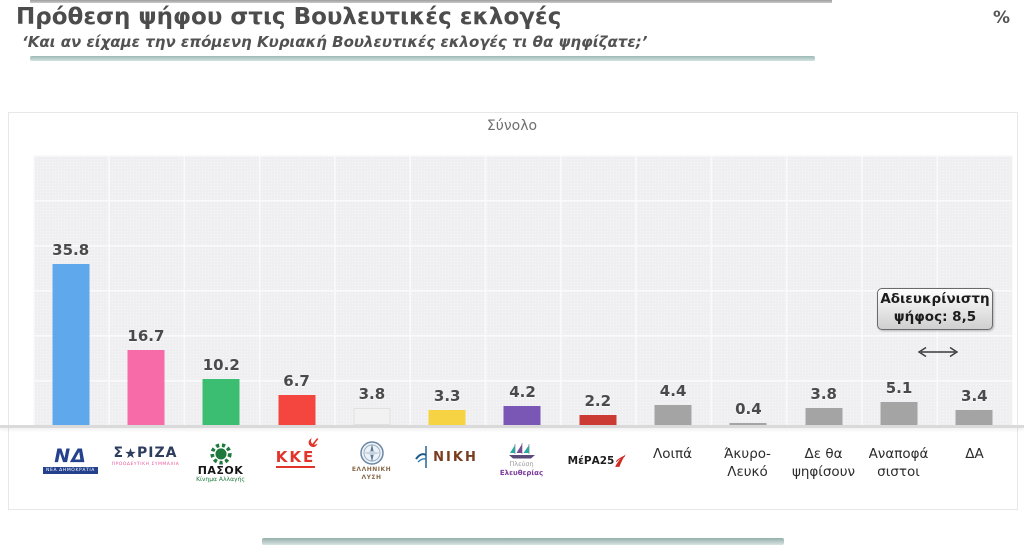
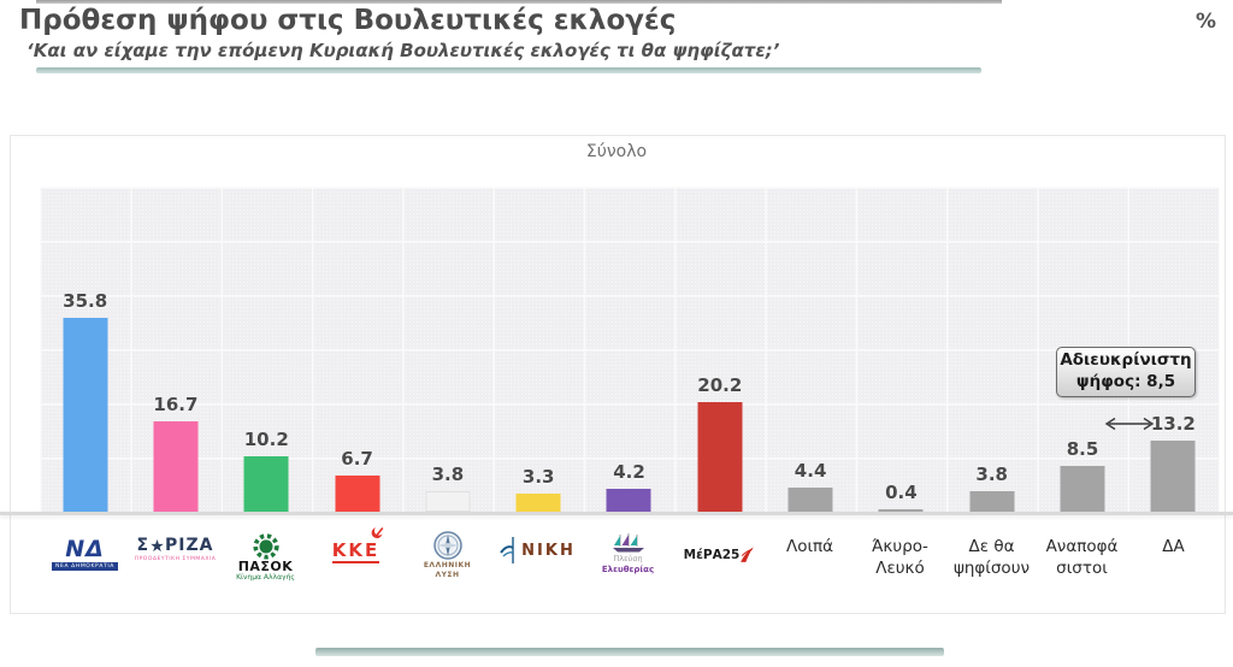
ΜέΡΑ25: 2.2 -> 20.2
Αναποφάσιστοι: 5.1 -> 8.5
ΔΑ: 3.4 -> 13.2
